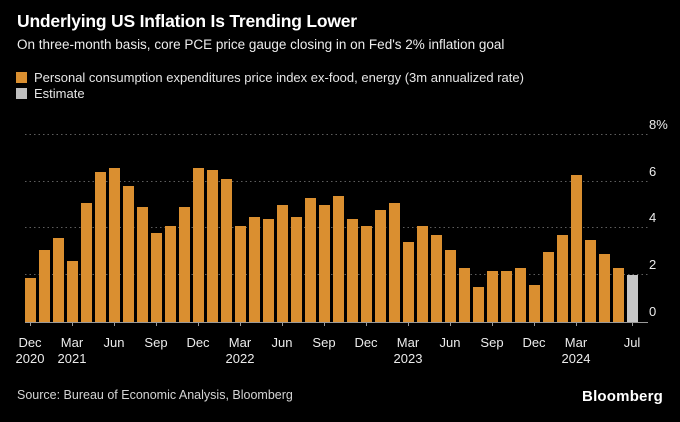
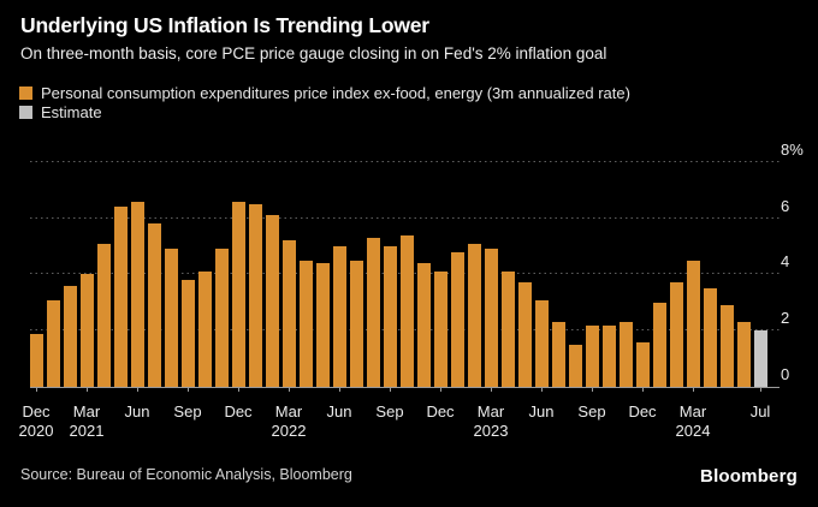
Mar 2021: 2.6% -> 4.0%
Mar 2022: 4.1% -> 5.2%
Mar 2023: 3.4% -> 4.9%
Mar 2024: 6.3% -> 4.5%
